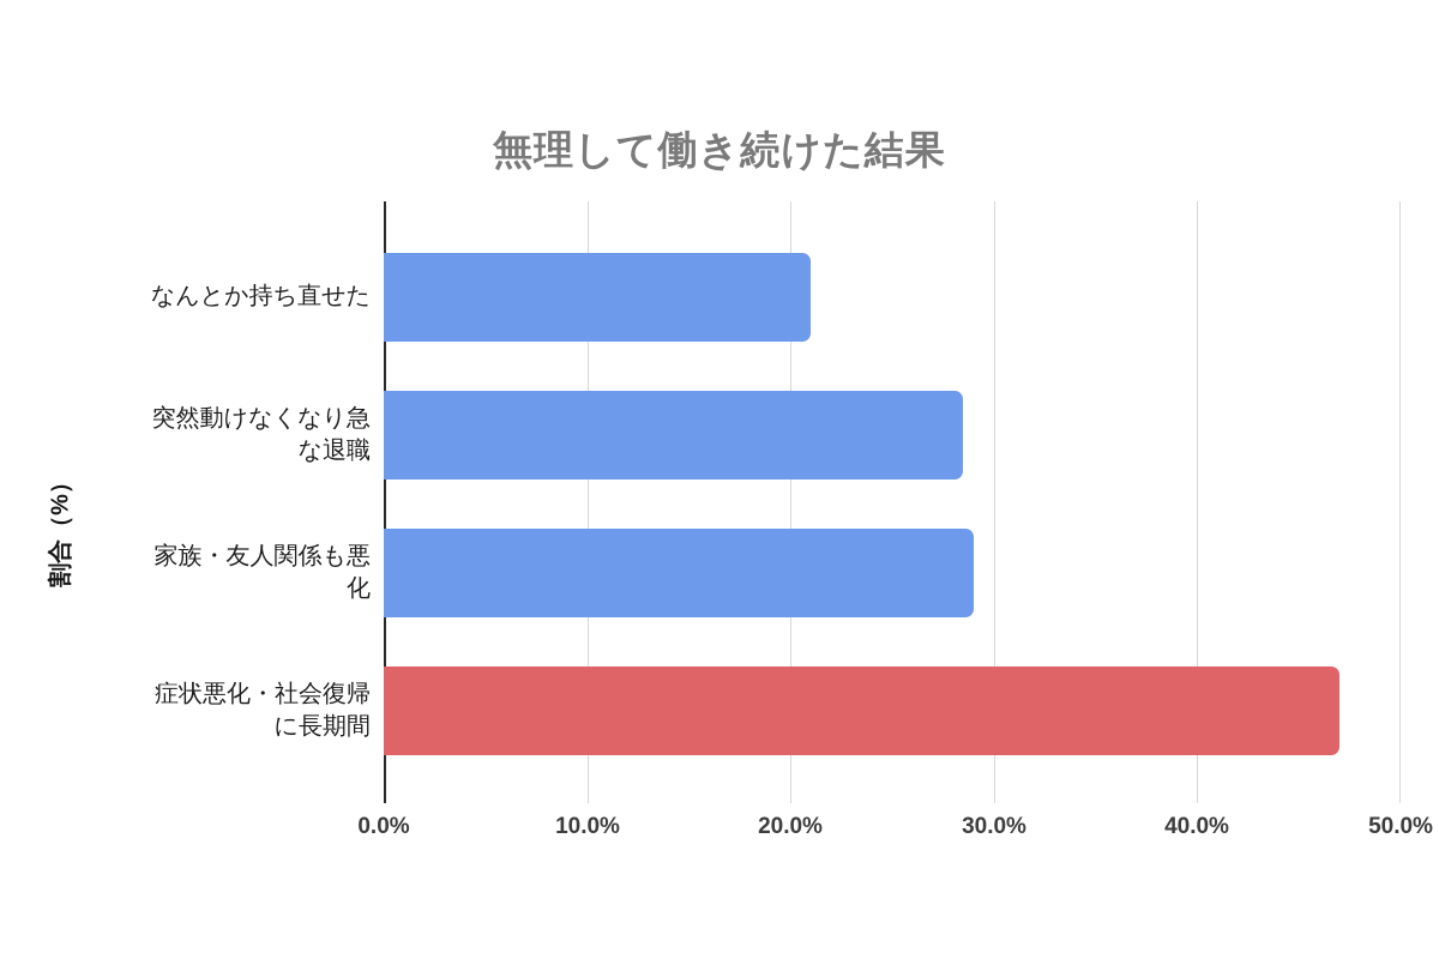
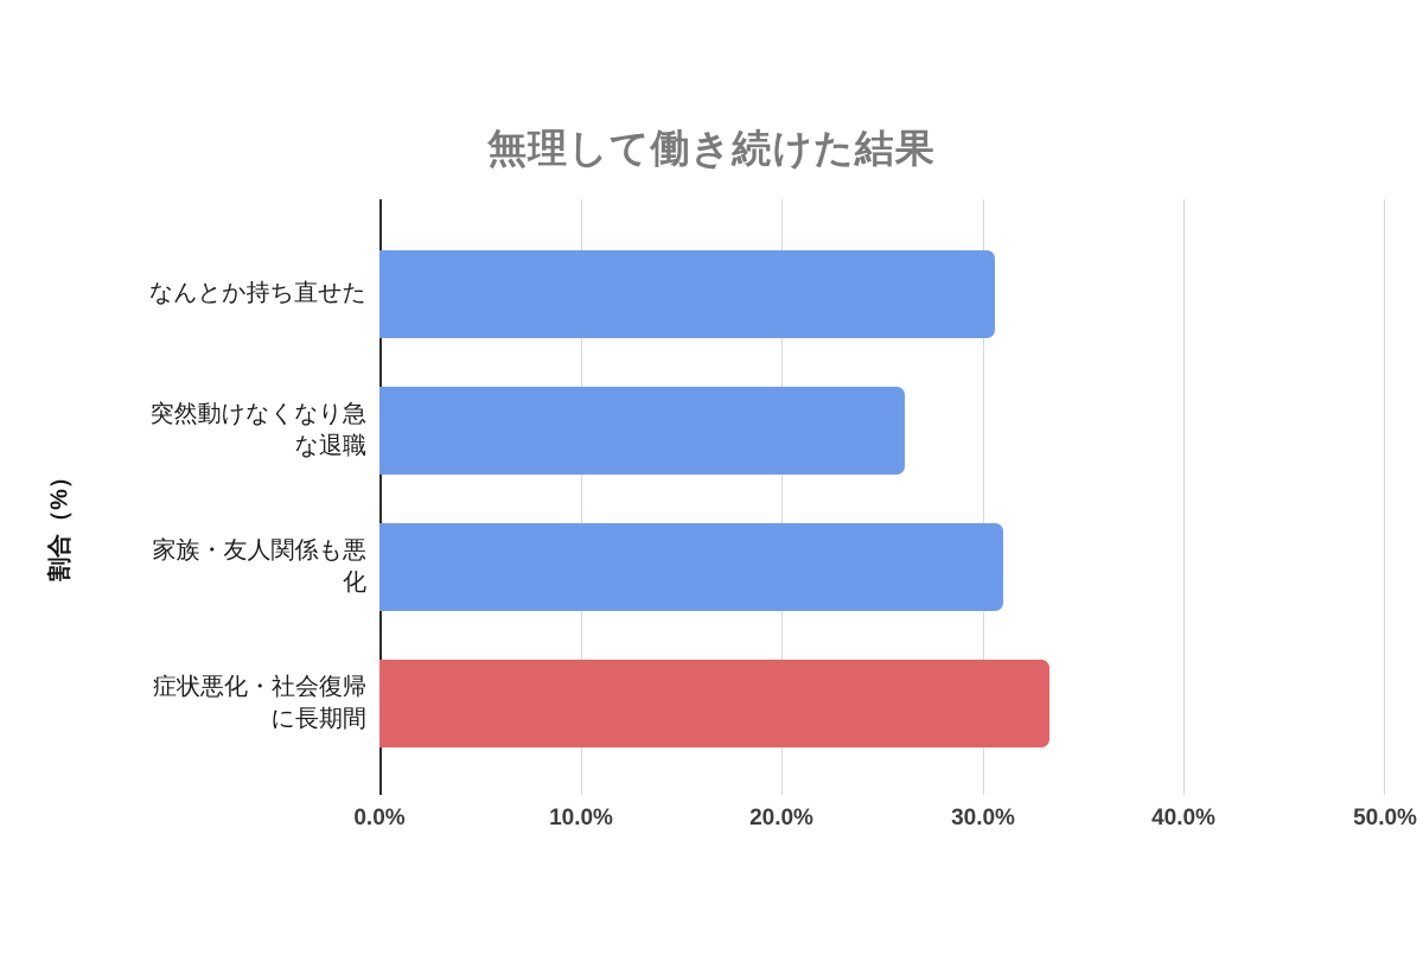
なんとか持ち直せた: 21.0% -> 30.6%
突然動けなくなり急な退職: 28.5% -> 26.1%
家族・友人関係も悪化: 29.0% -> 31.0%
症状悪化・社会復帰に長期間: 47.0% -> 33.3%
